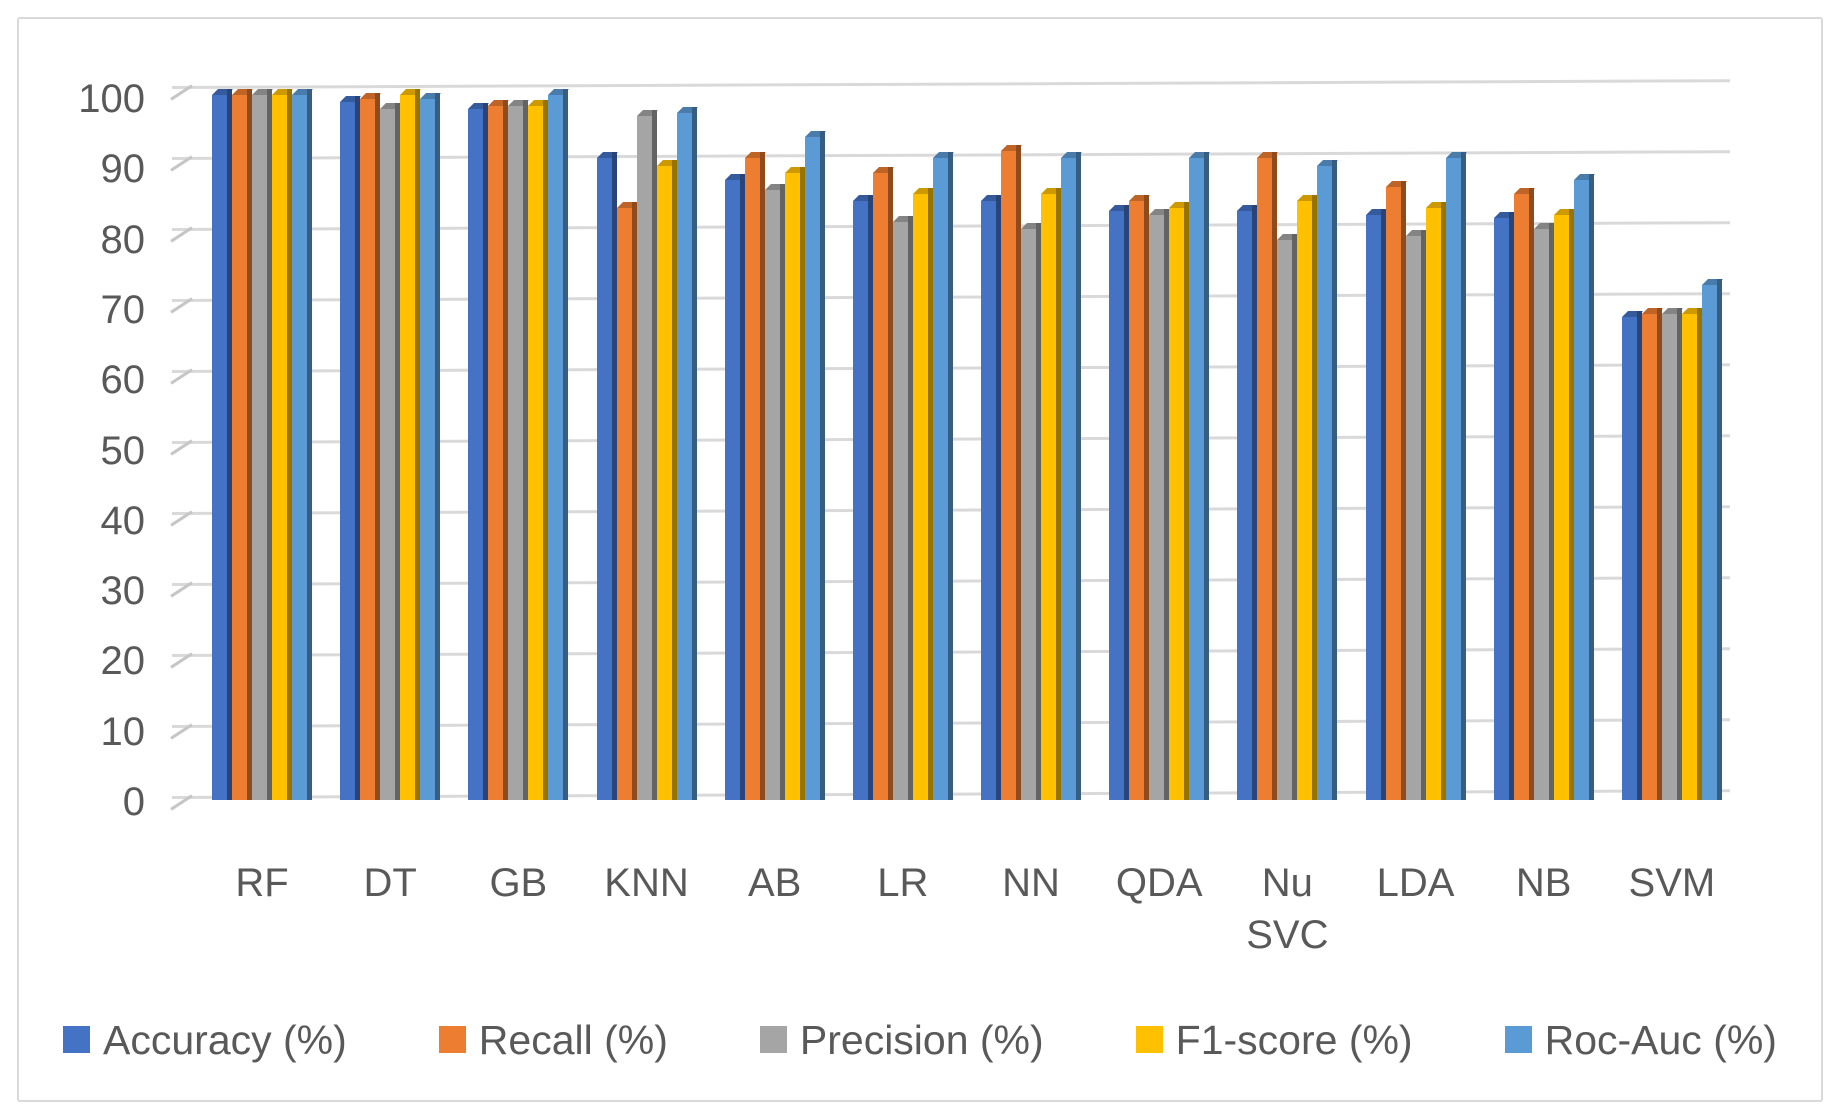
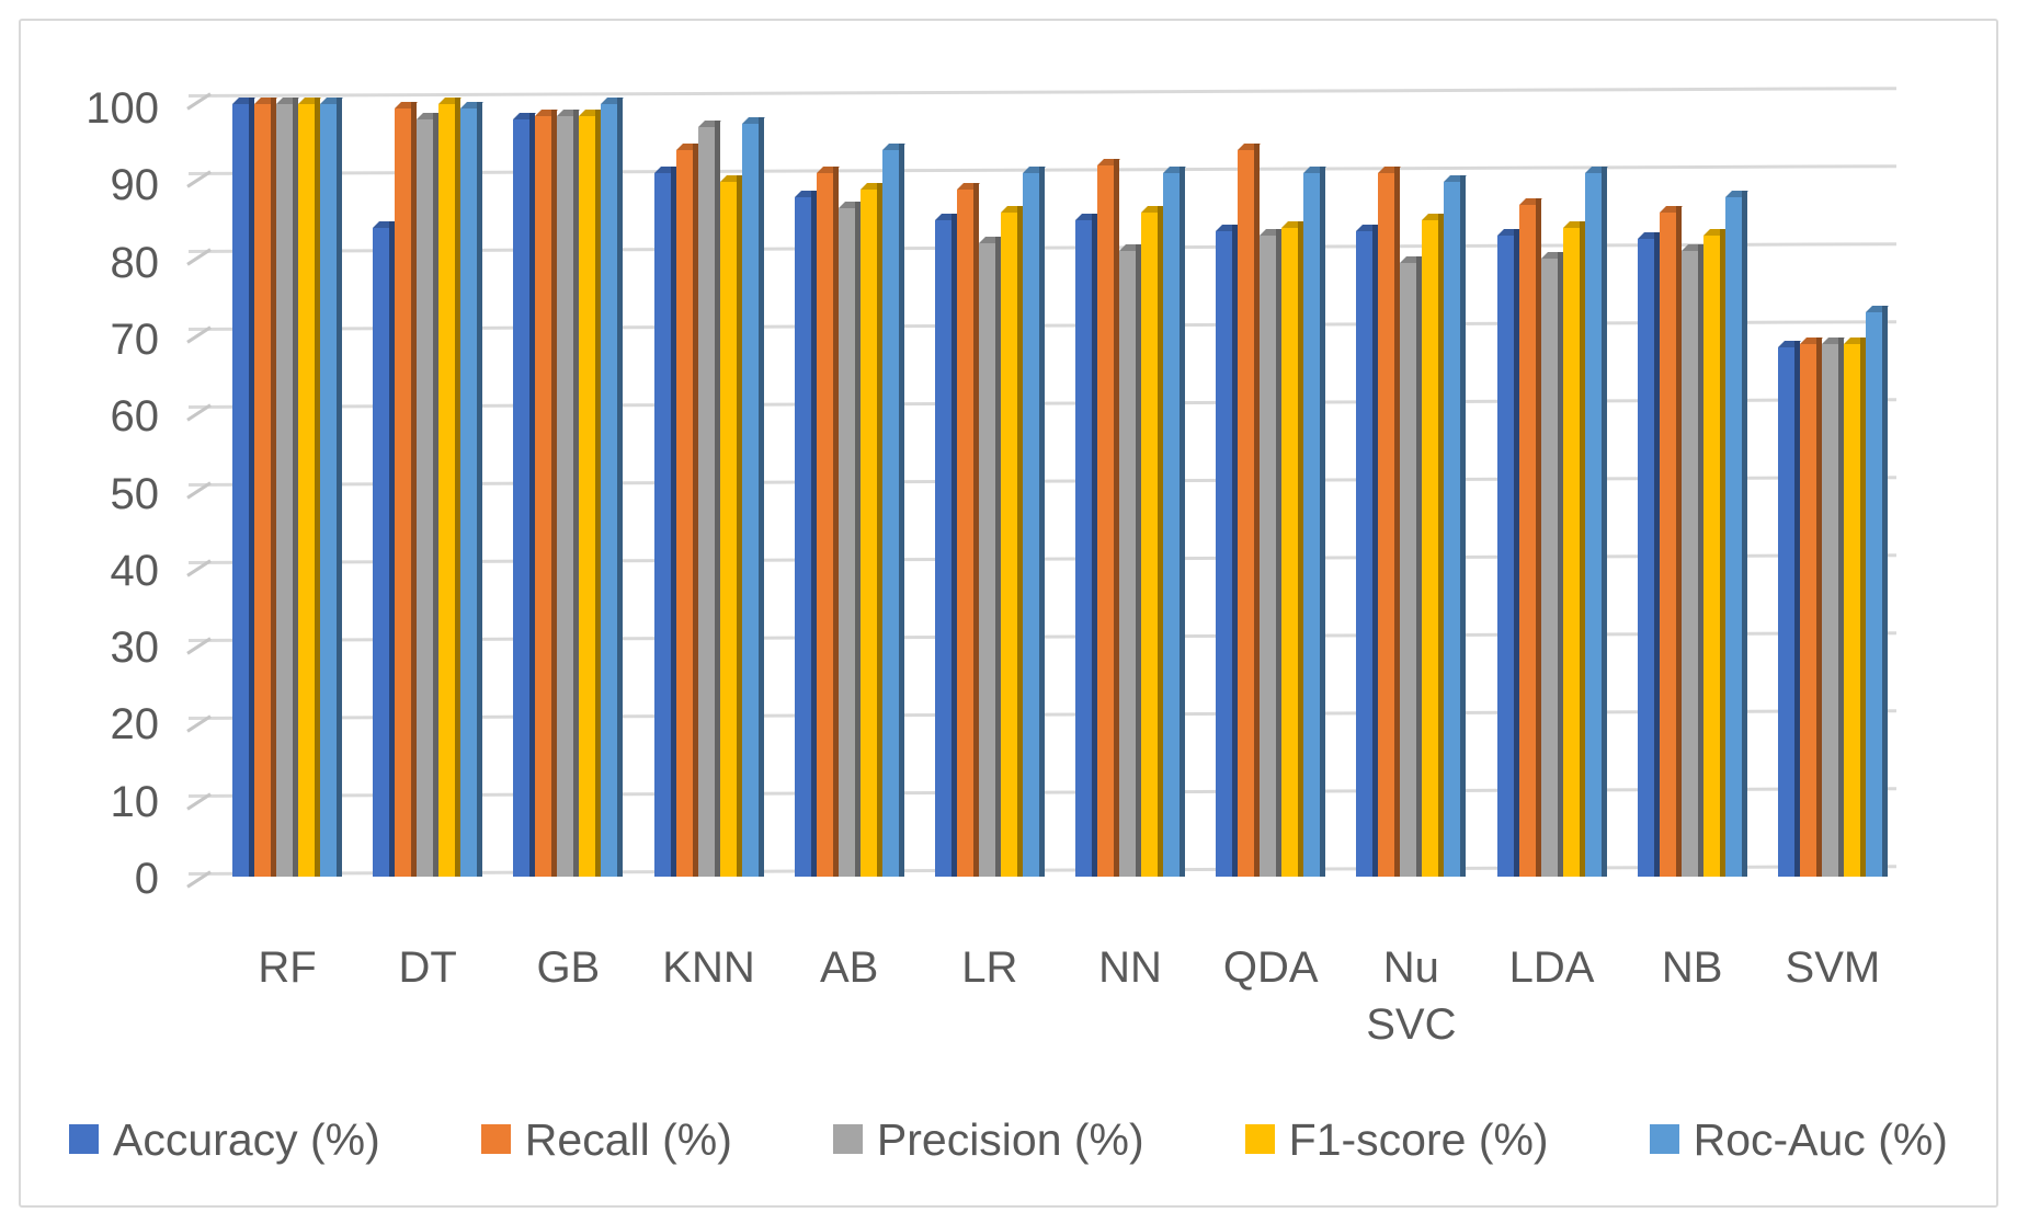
Accuracy (%)/DT: 99 -> 84
Recall (%)/KNN: 84 -> 94
Recall (%)/QDA: 85 -> 94
